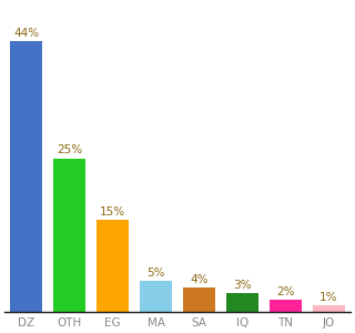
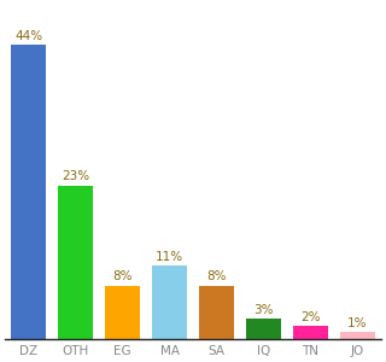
OTH: 25% -> 23%
EG: 15% -> 8%
MA: 5% -> 11%
SA: 4% -> 8%
